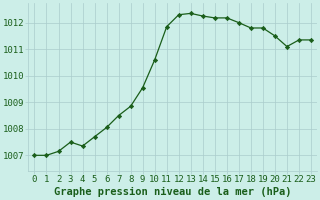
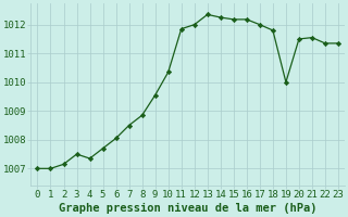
10: 1010.60 -> 1010.35
12: 1012.30 -> 1012.00
19: 1011.80 -> 1010.00
21: 1011.10 -> 1011.55
